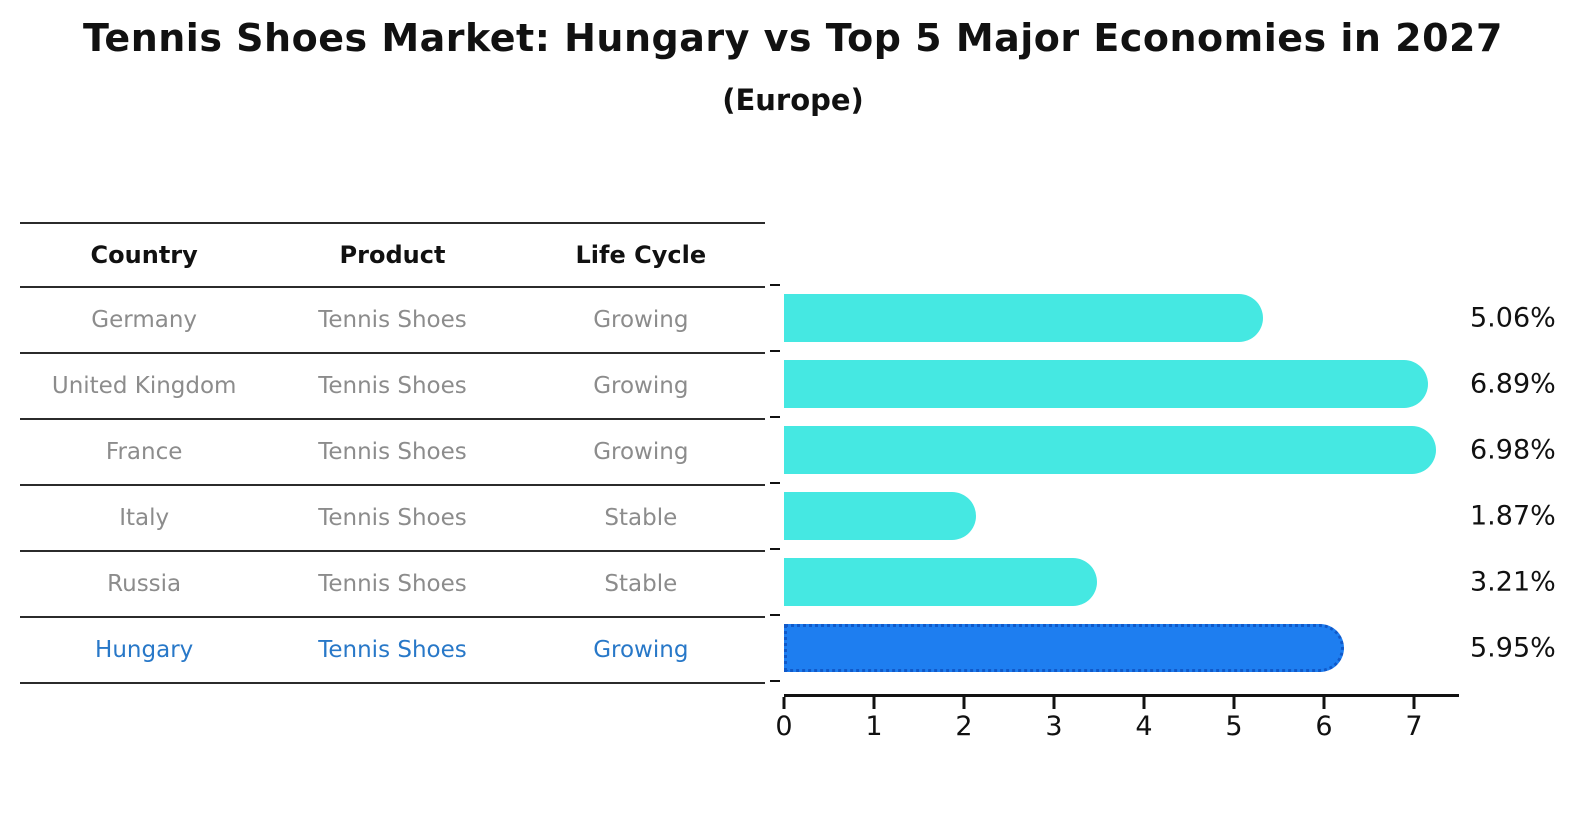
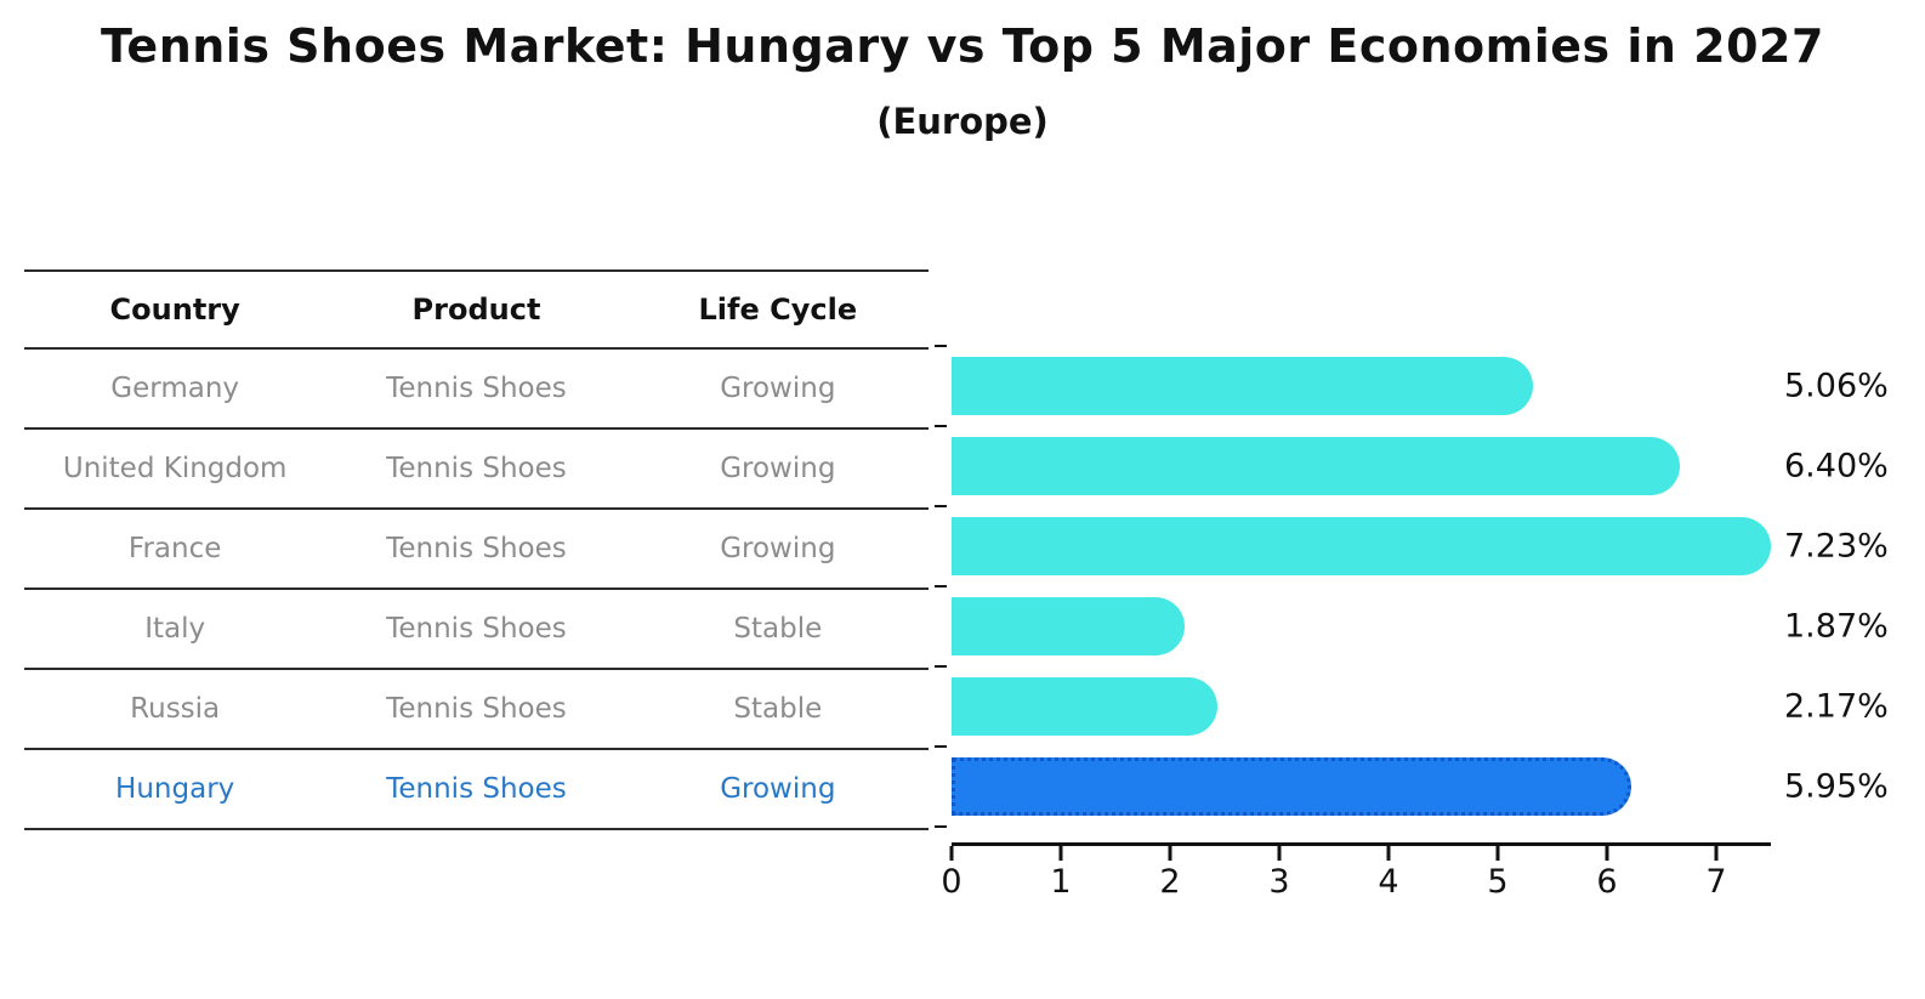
United Kingdom: 6.89% -> 6.40%
France: 6.98% -> 7.23%
Russia: 3.21% -> 2.17%
